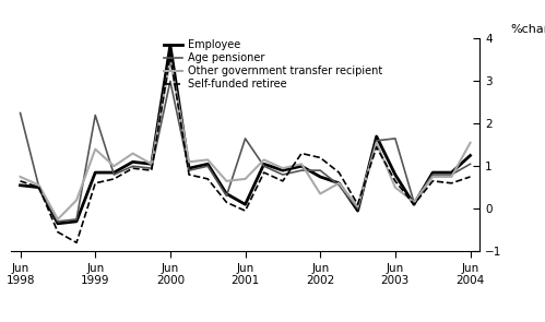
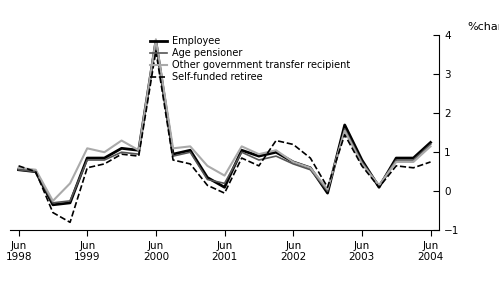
Age pensioner/Jun 1998: 2.25 -> 0.55
Other government transfer recipient/Jun 1998: 0.75 -> 0.60
Age pensioner/Jun 1999: 2.20 -> 0.80
Other government transfer recipient/Jun 1999: 1.40 -> 1.10
Age pensioner/Jun 2000: 3.00 -> 3.80
Other government transfer recipient/Jun 2000: 3.50 -> 3.90
Age pensioner/Jun 2001: 1.65 -> 0.20
Other government transfer recipient/Jun 2001: 0.70 -> 0.40
Age pensioner/Jun 2002: 0.90 -> 0.70
Other government transfer recipient/Jun 2002: 0.35 -> 0.75
Age pensioner/Jun 2003: 1.65 -> 0.75
Other government transfer recipient/Jun 2003: 0.50 -> 0.70
Age pensioner/Jun 2004: 1.05 -> 1.20
Other government transfer recipient/Jun 2004: 1.55 -> 1.15
